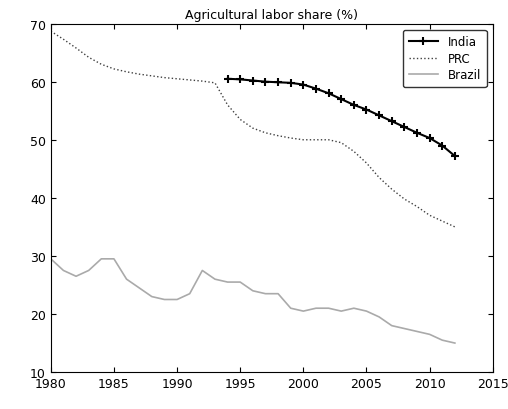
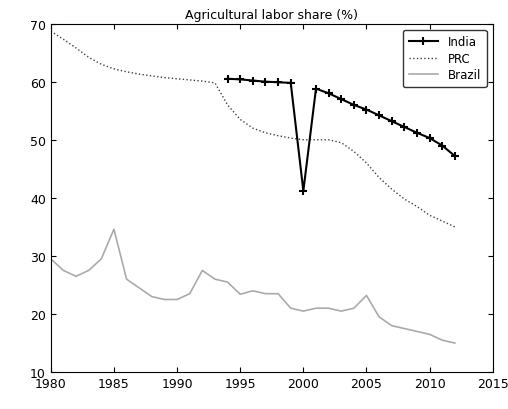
Brazil/1985: 29.5 -> 34.6
Brazil/1995: 25.5 -> 23.4
India/2000: 59.5 -> 41.2
Brazil/2005: 20.5 -> 23.2
